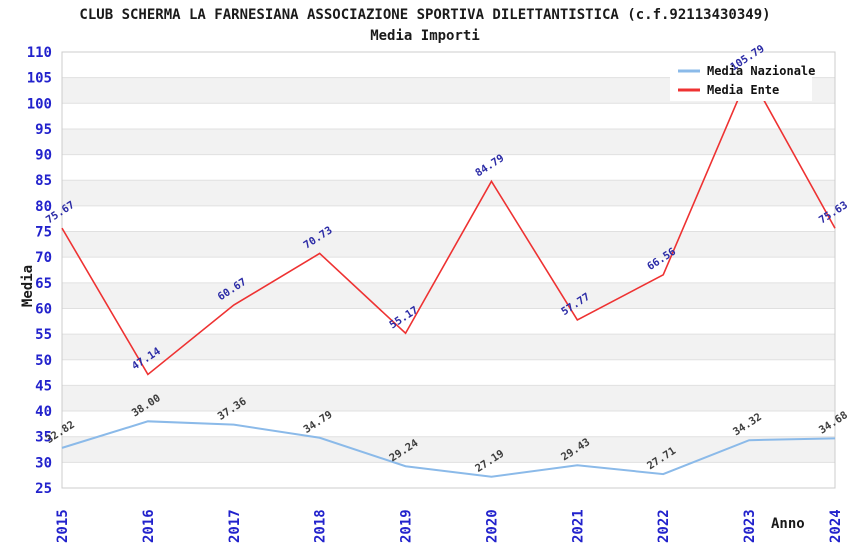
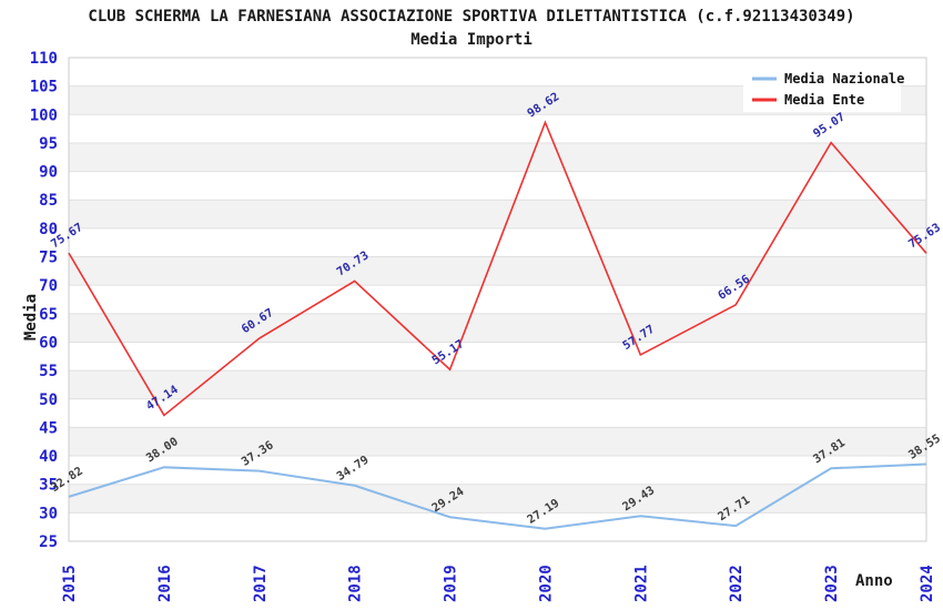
Media Ente/2020: 84.79 -> 98.62
Media Nazionale/2023: 34.32 -> 37.81
Media Ente/2023: 105.79 -> 95.07
Media Nazionale/2024: 34.68 -> 38.55
